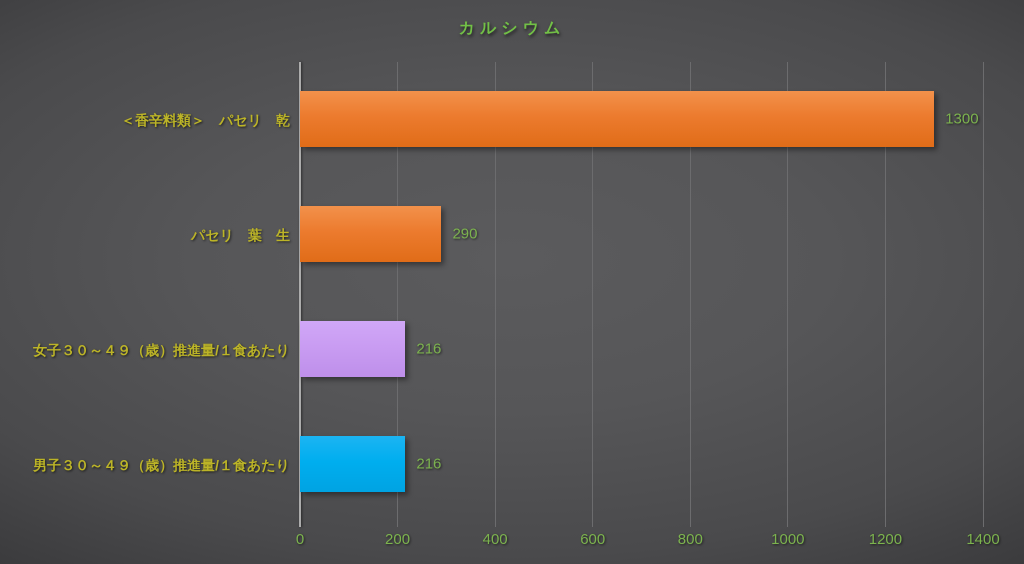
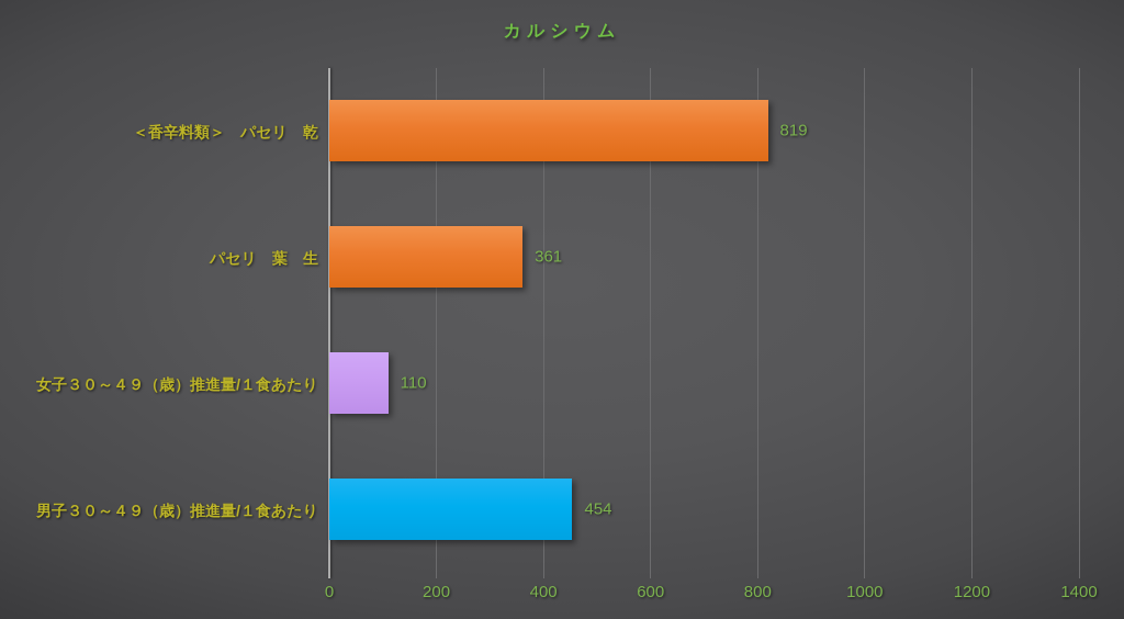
＜香辛料類＞ パセリ 乾: 1300 -> 819
パセリ 葉 生: 290 -> 361
女子３０～４９（歳）推進量/１食あたり: 216 -> 110
男子３０～４９（歳）推進量/１食あたり: 216 -> 454
